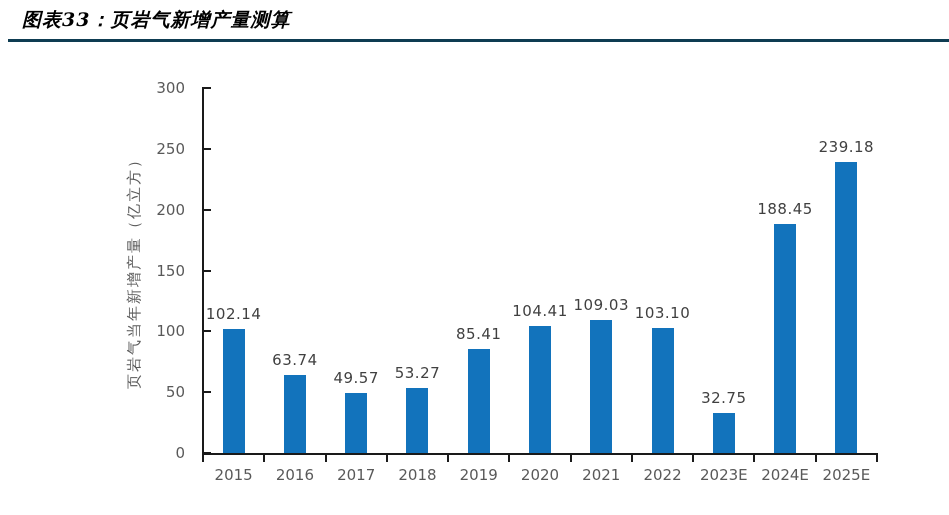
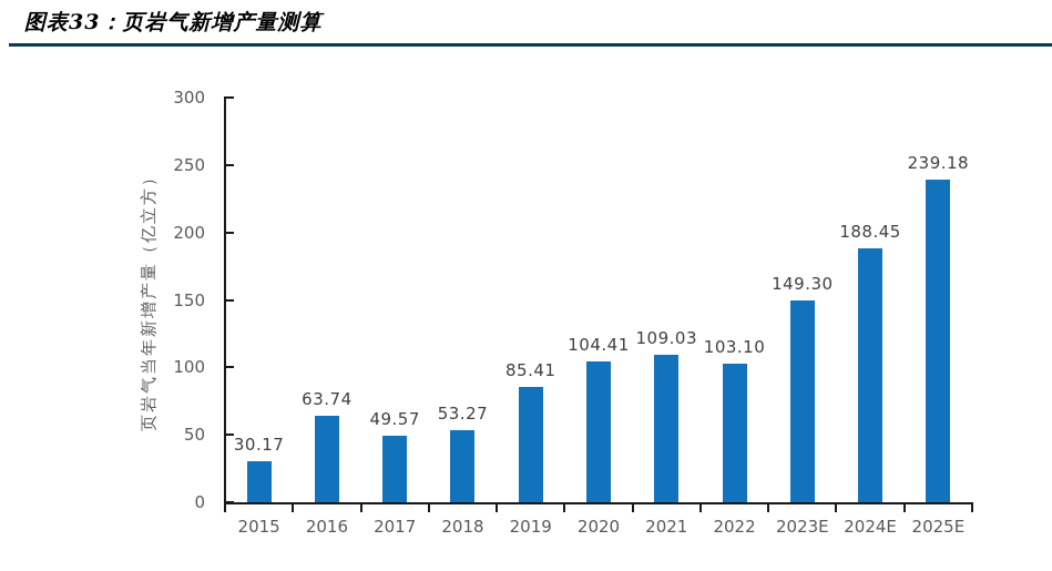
2015: 102.14 -> 30.17
2023E: 32.75 -> 149.30
